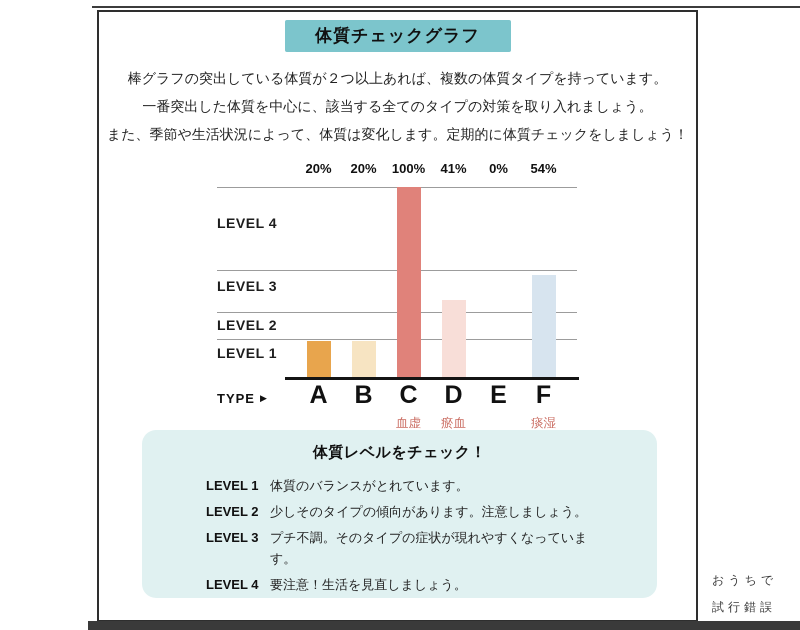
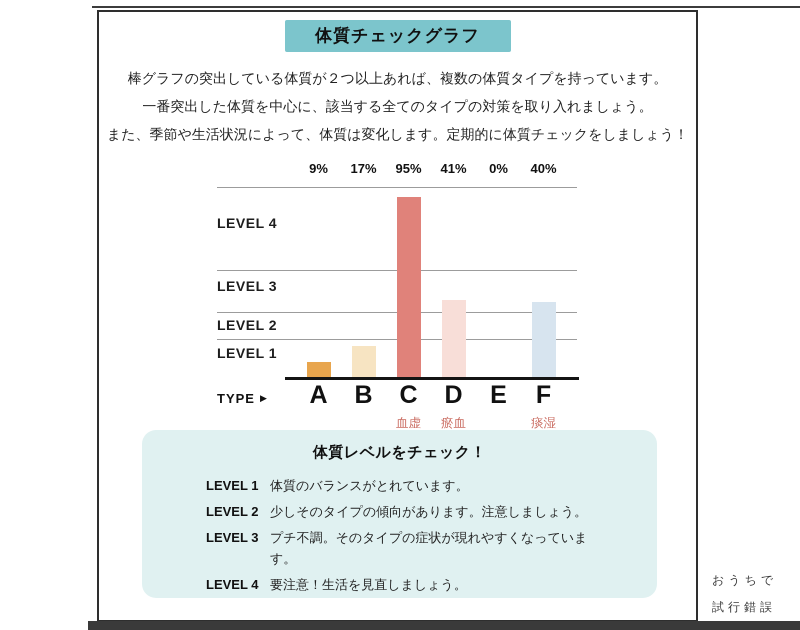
A: 20% -> 9%
B: 20% -> 17%
C: 100% -> 95%
F: 54% -> 40%
